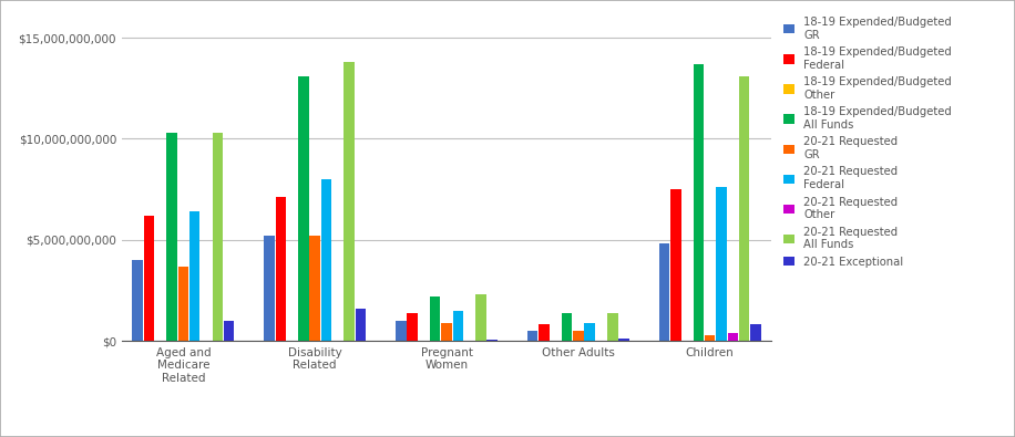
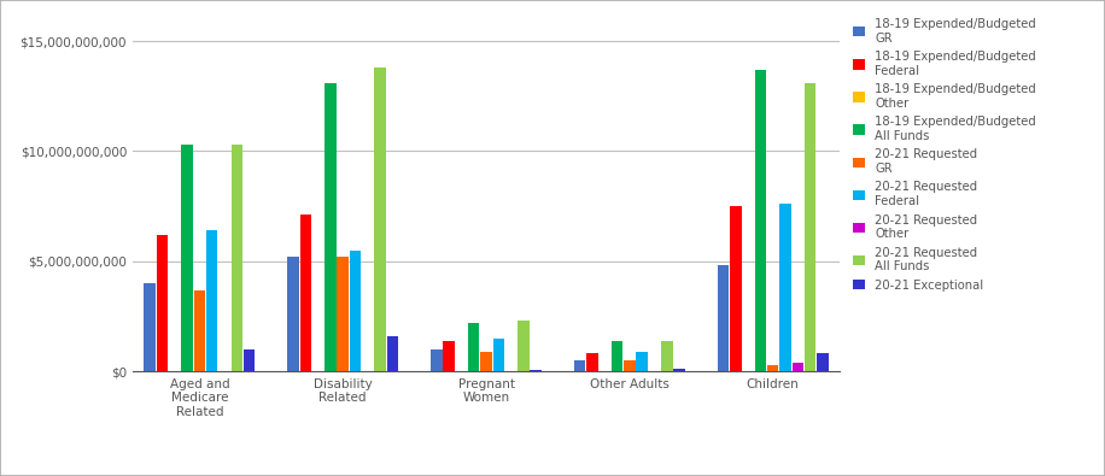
20-21 Requested Federal/Disability Related: $8,000,000,000 -> $5,500,000,000
